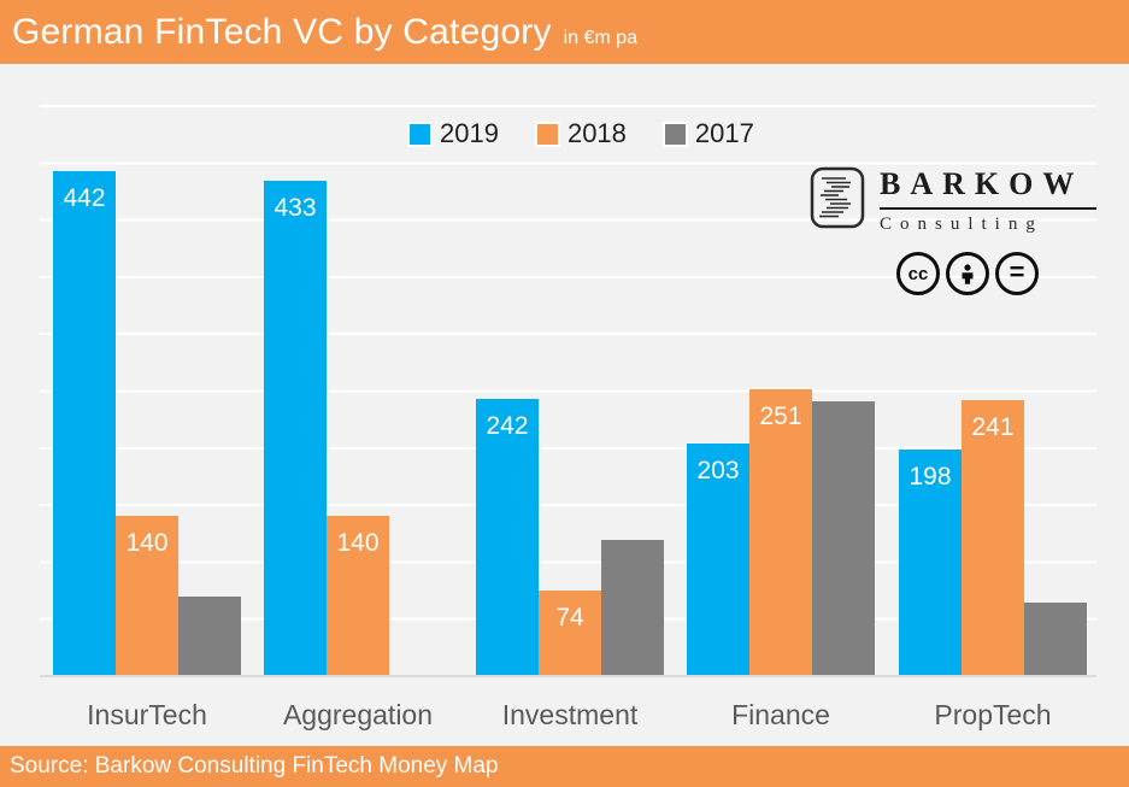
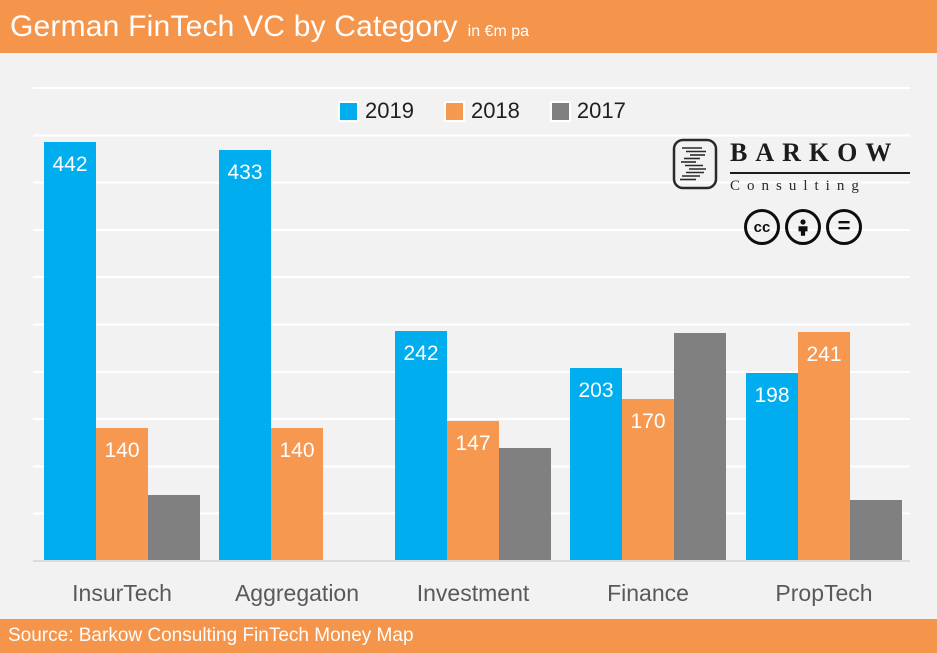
2018/Investment: 74 -> 147
2018/Finance: 251 -> 170
